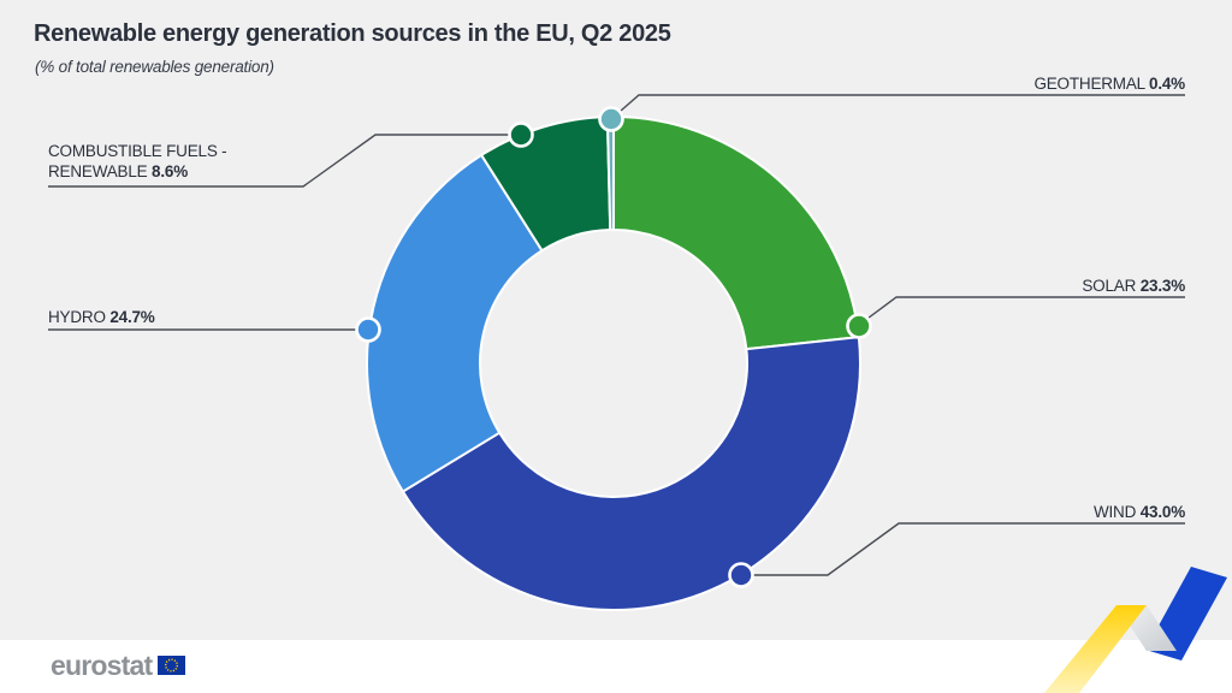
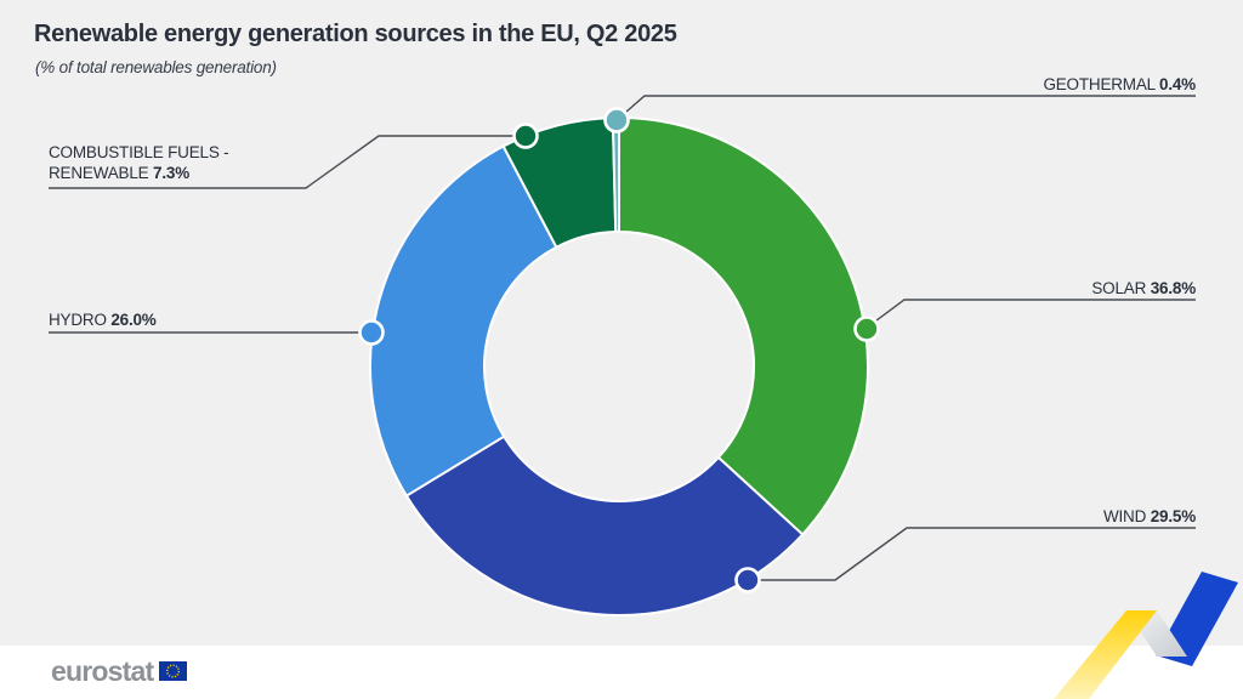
SOLAR: 23.3% -> 36.8%
WIND: 43.0% -> 29.5%
HYDRO: 24.7% -> 26.0%
COMBUSTIBLE FUELS - RENEWABLE: 8.6% -> 7.3%
